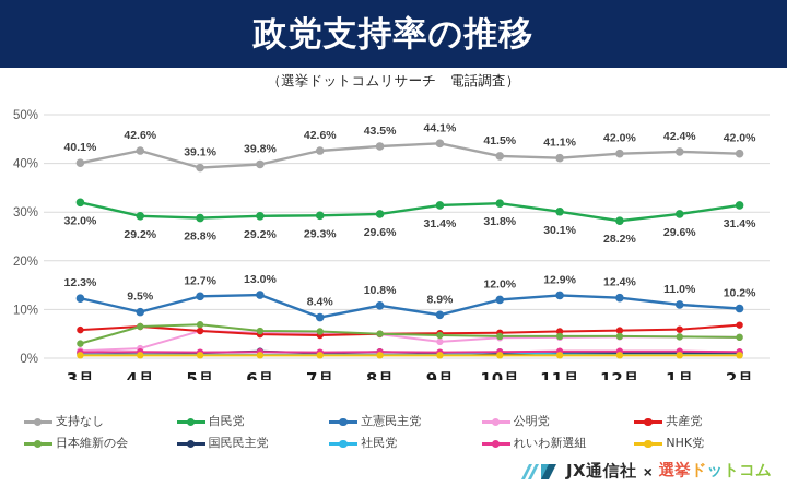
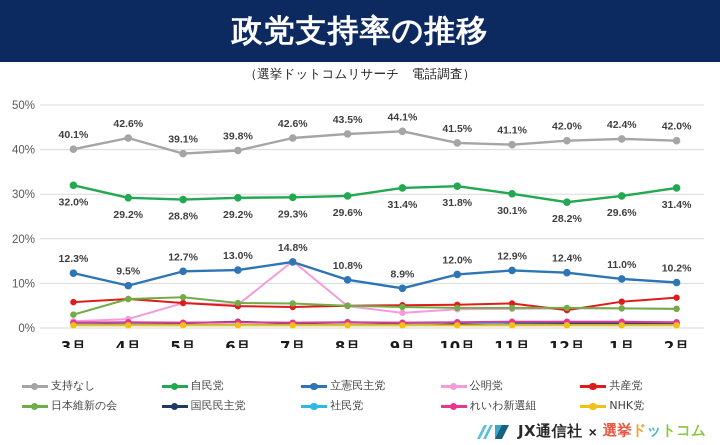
立憲民主党/7月: 8.4% -> 14.8%
公明党/7月: 5% -> 15%
共産党/12月: 6% -> 4%
